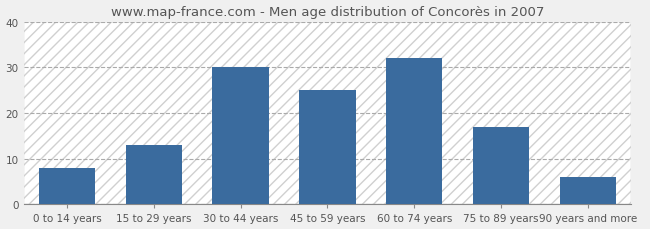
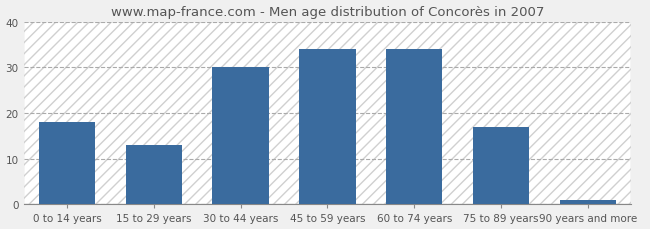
0 to 14 years: 8 -> 18
45 to 59 years: 25 -> 34
60 to 74 years: 32 -> 34
90 years and more: 6 -> 1
